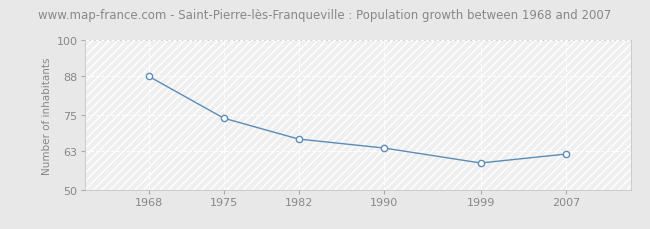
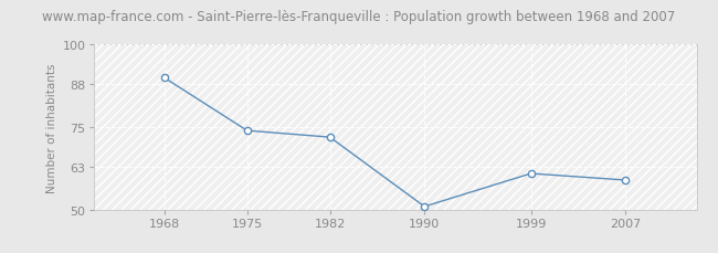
1968: 88 -> 90
1982: 67 -> 72
1990: 64 -> 51
1999: 59 -> 61
2007: 62 -> 59
